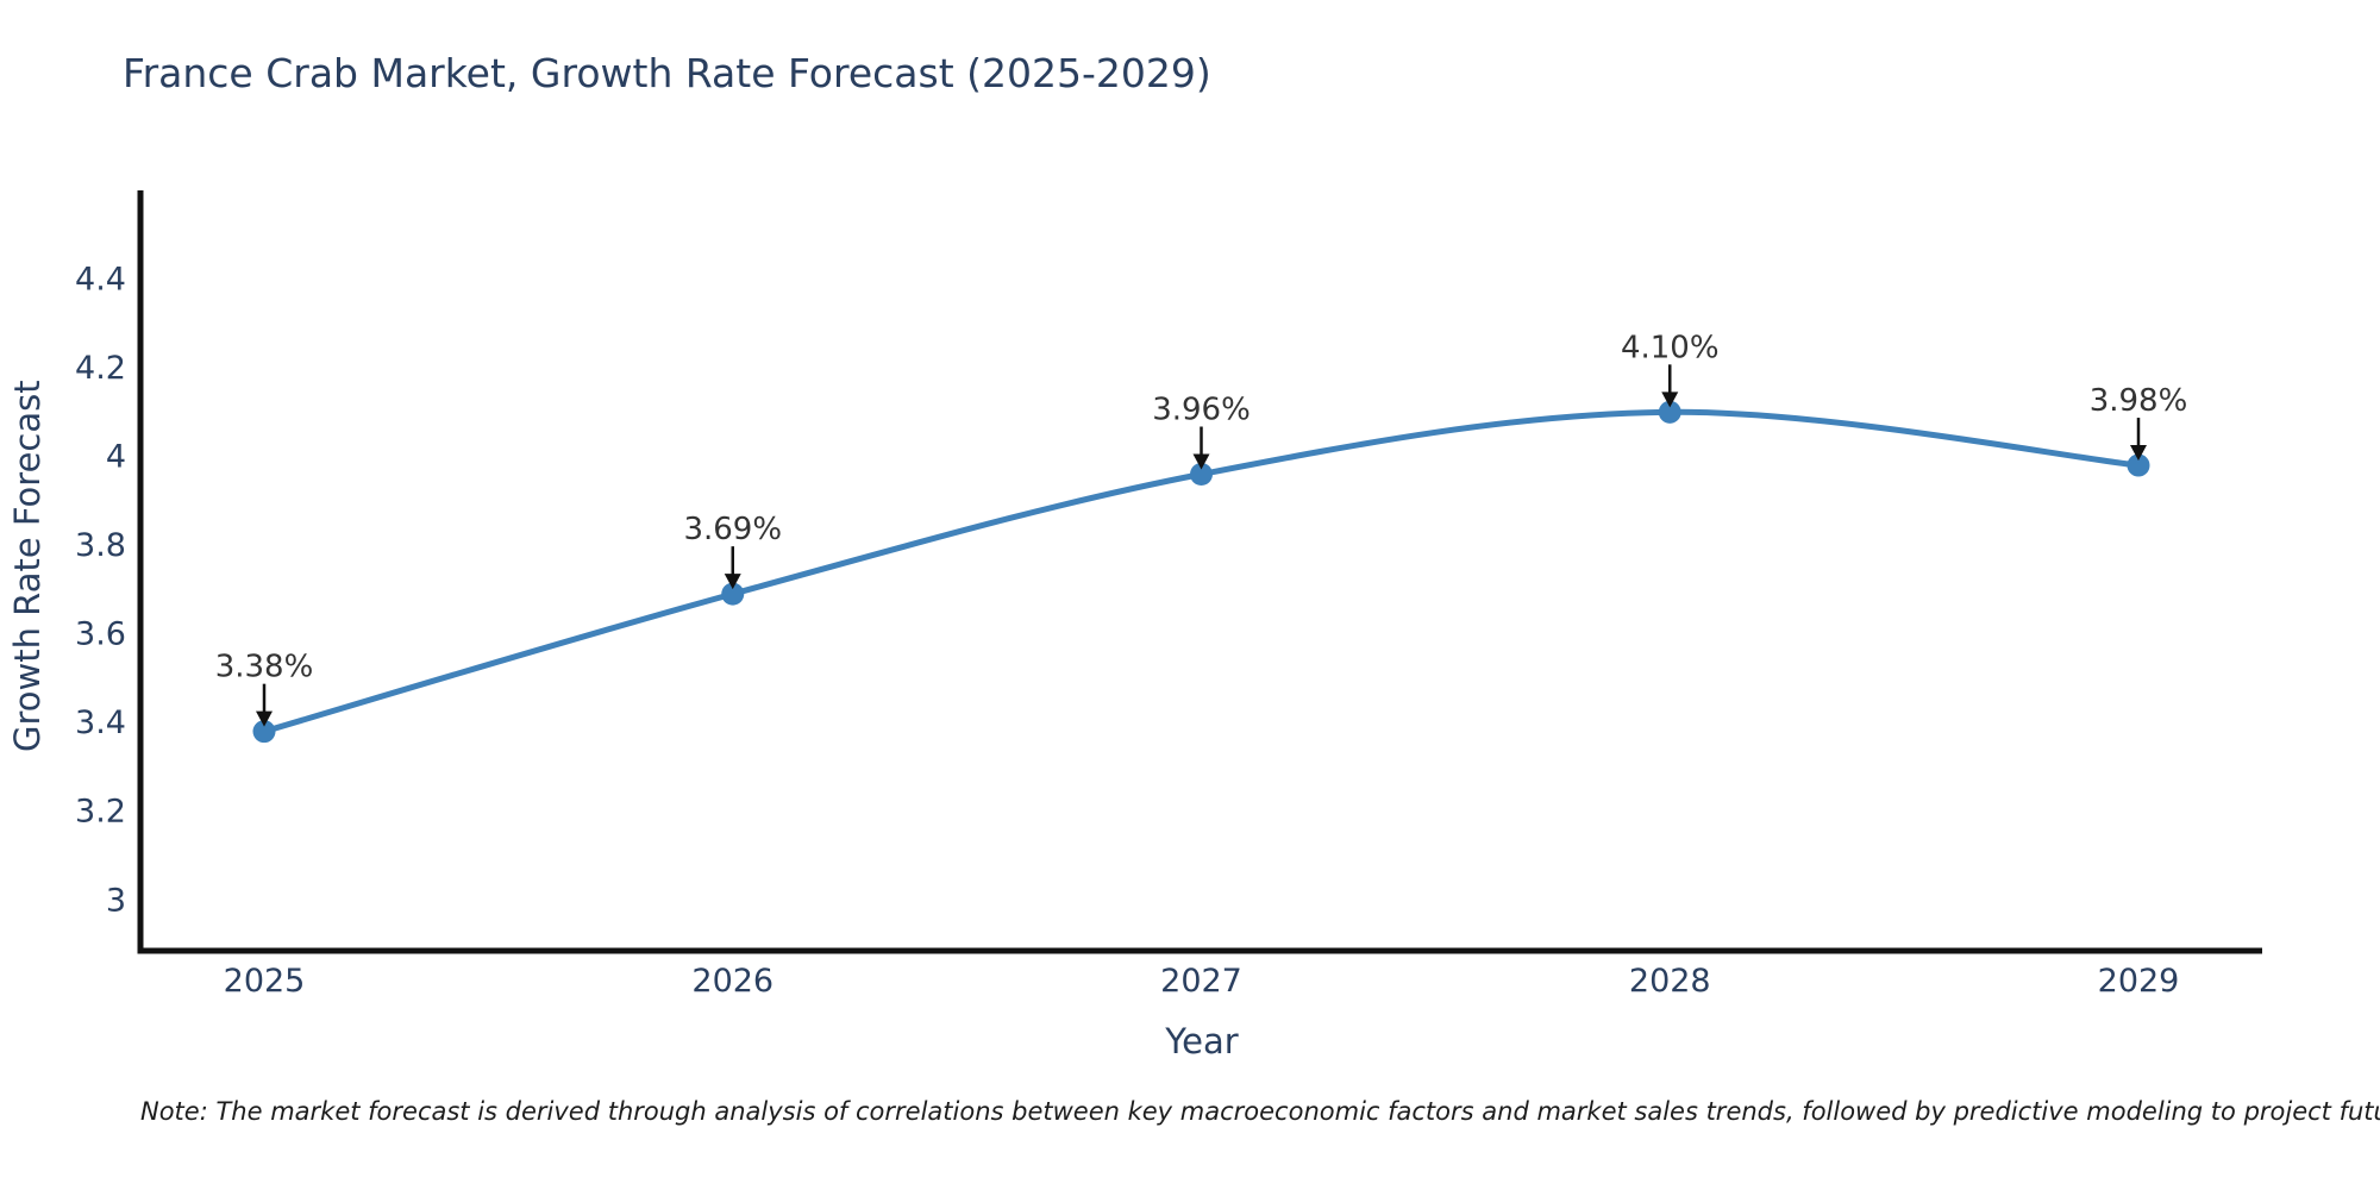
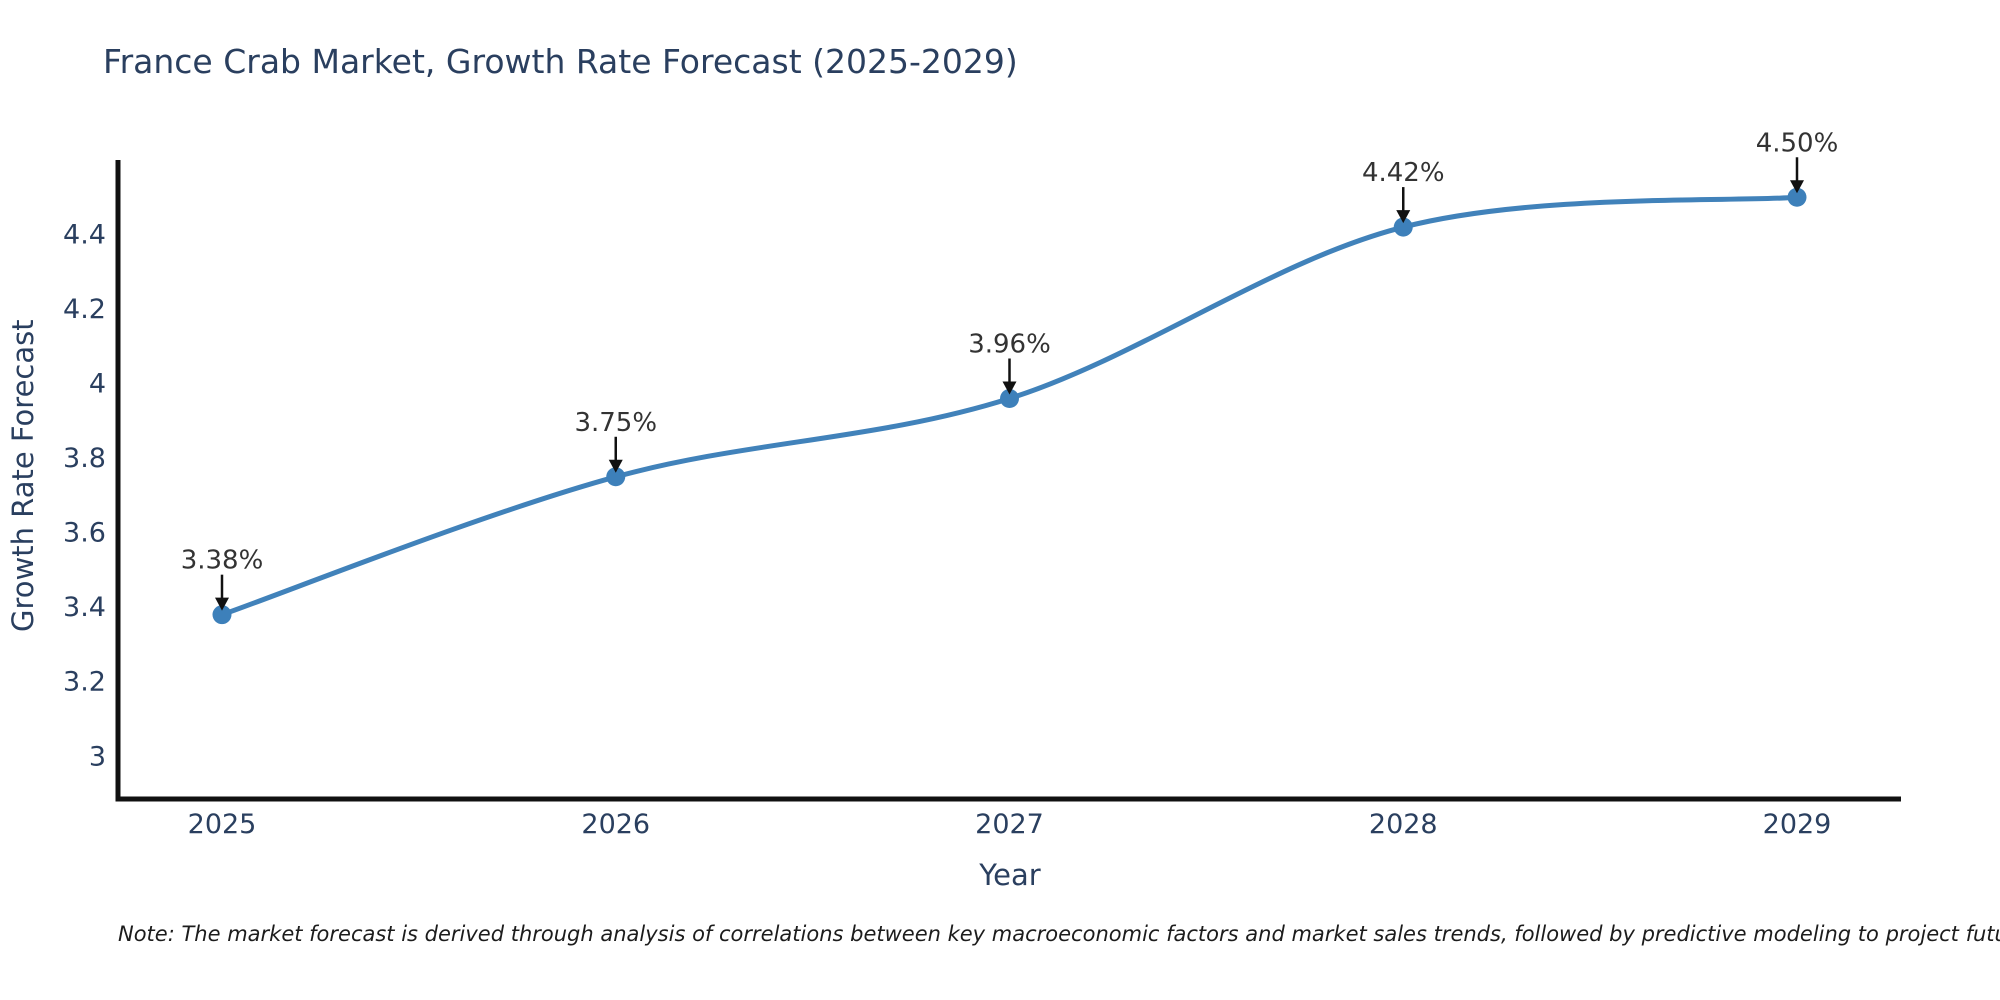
2026: 3.69% -> 3.75%
2028: 4.10% -> 4.42%
2029: 3.98% -> 4.50%
